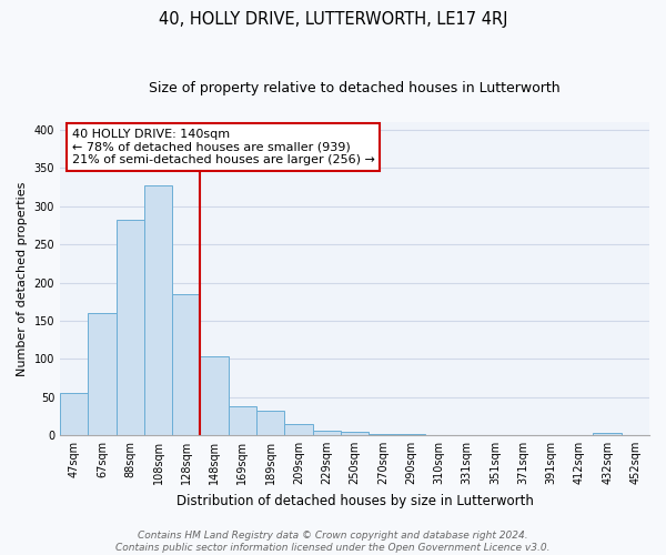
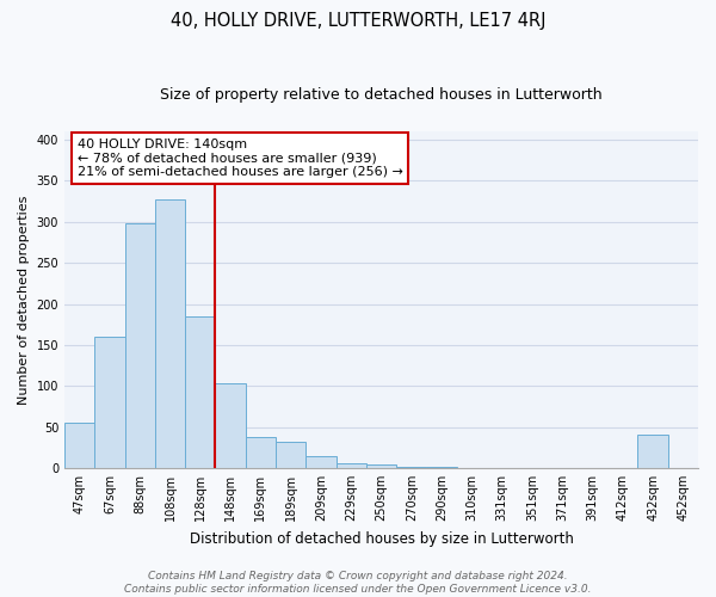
88sqm: 283 -> 298
432sqm: 3 -> 40
